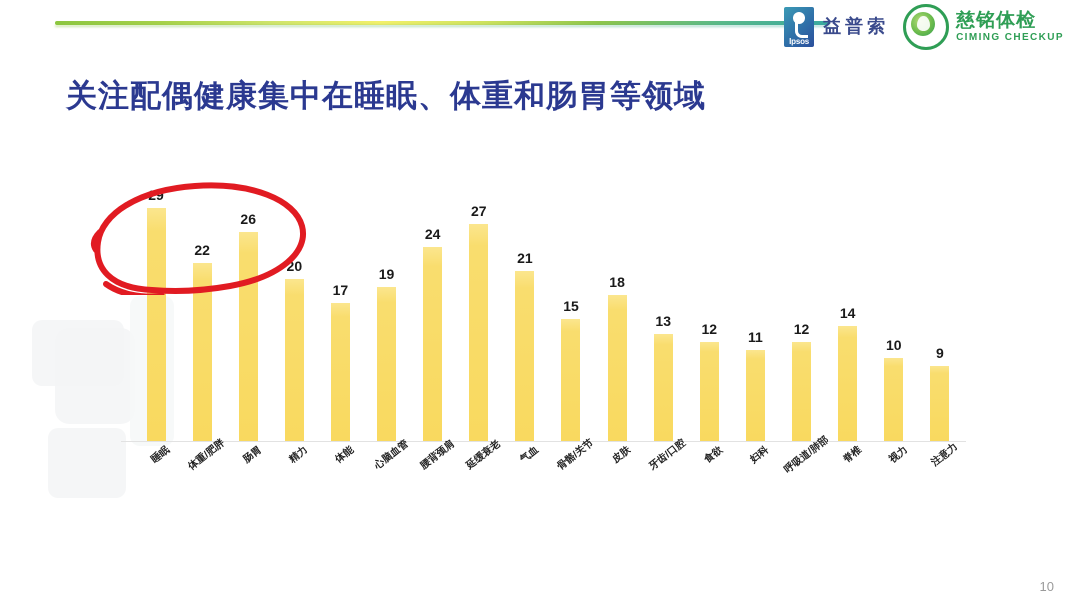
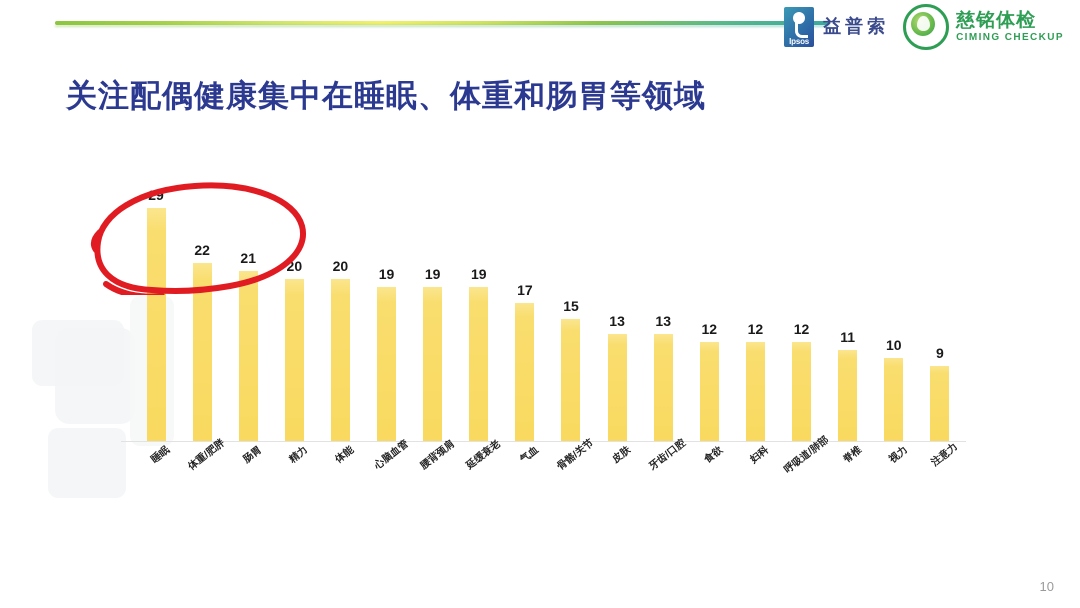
肠胃: 26 -> 21
体能: 17 -> 20
腰背颈肩: 24 -> 19
延缓衰老: 27 -> 19
气血: 21 -> 17
皮肤: 18 -> 13
妇科: 11 -> 12
脊椎: 14 -> 11
